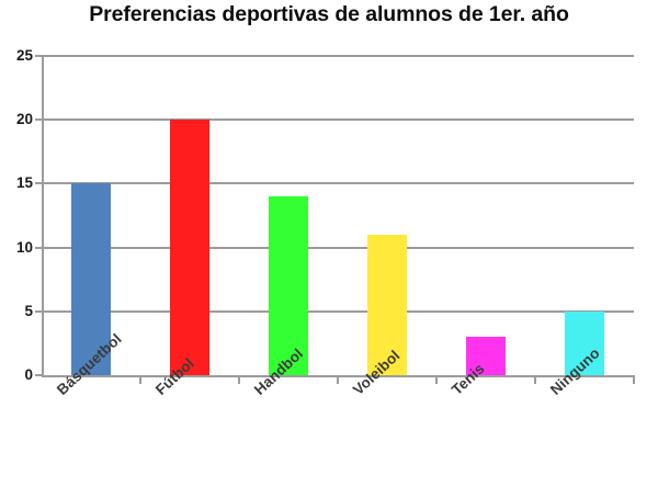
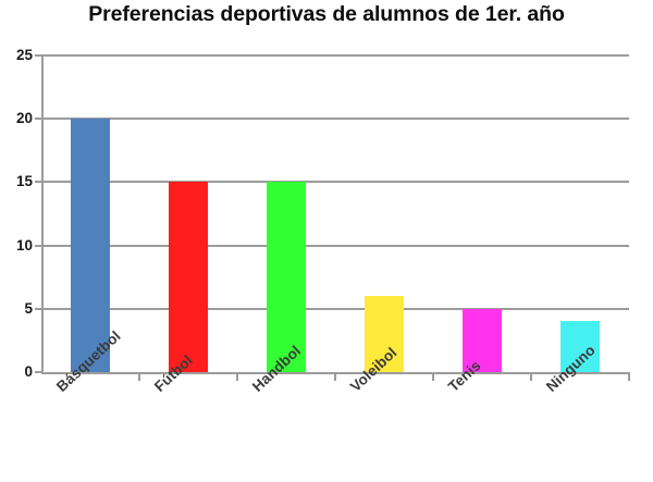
Básquetbol: 15 -> 20
Fútbol: 20 -> 15
Handbol: 14 -> 15
Voleibol: 11 -> 6
Tenis: 3 -> 5
Ninguno: 5 -> 4
